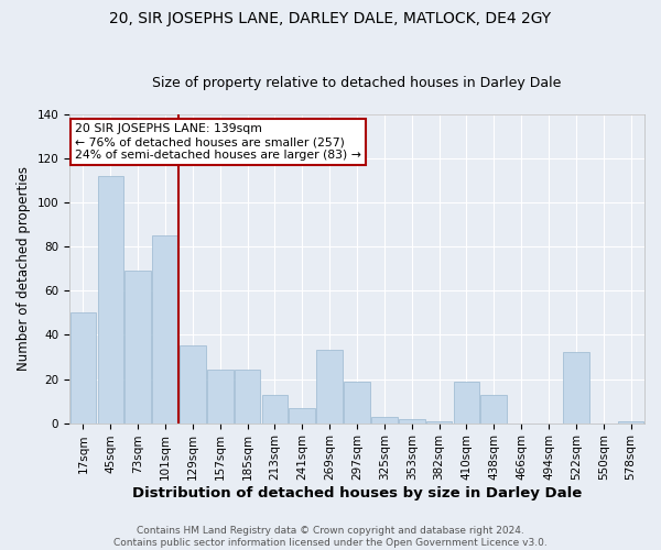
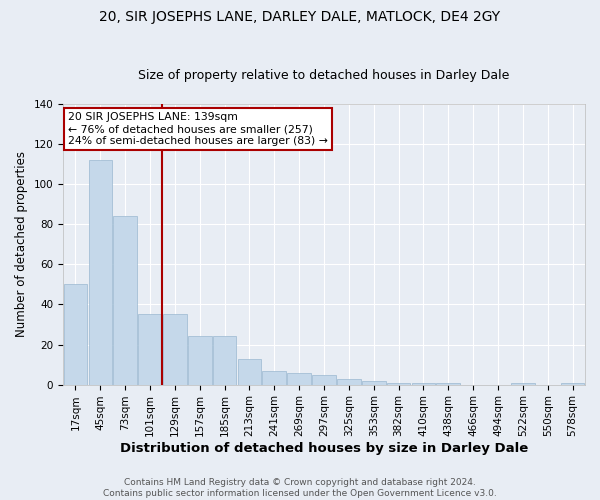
73sqm: 69 -> 84
101sqm: 85 -> 35
269sqm: 33 -> 6
297sqm: 19 -> 5
410sqm: 19 -> 1
438sqm: 13 -> 1
522sqm: 32 -> 1
